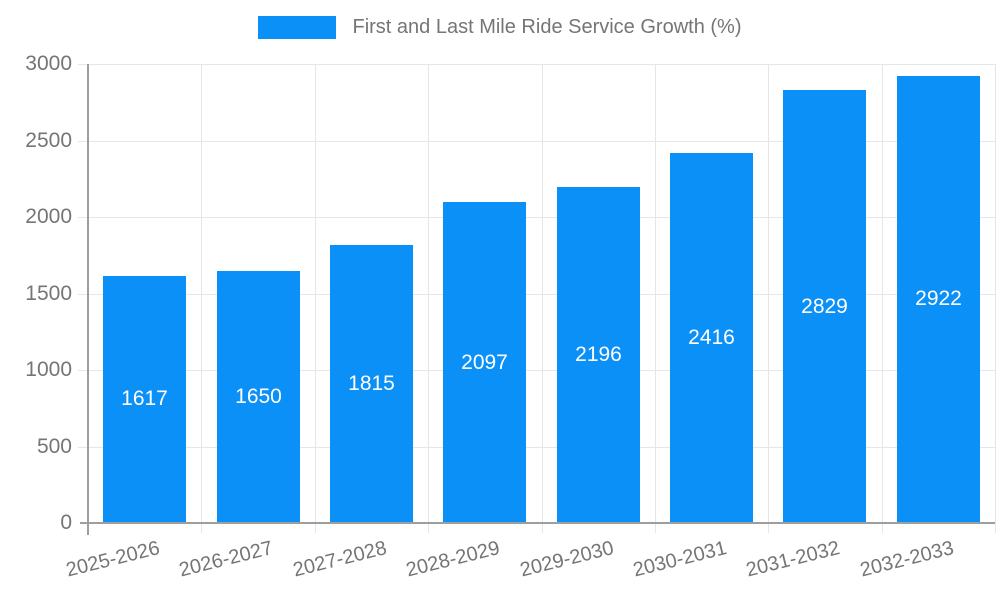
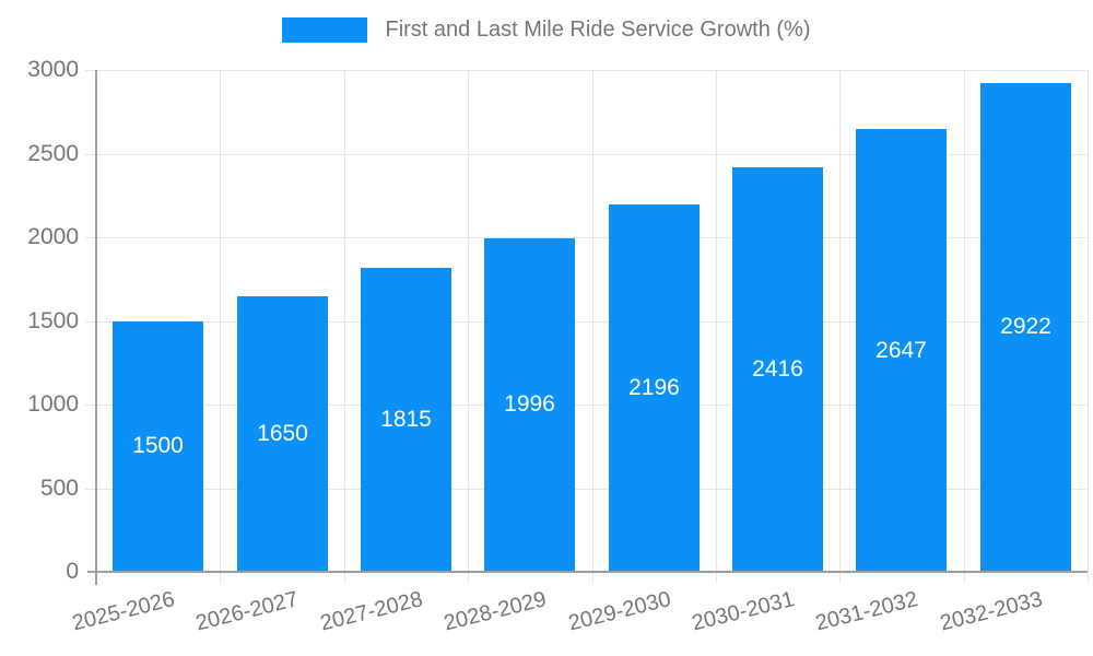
2025-2026: 1617 -> 1500
2028-2029: 2097 -> 1996
2031-2032: 2829 -> 2647
